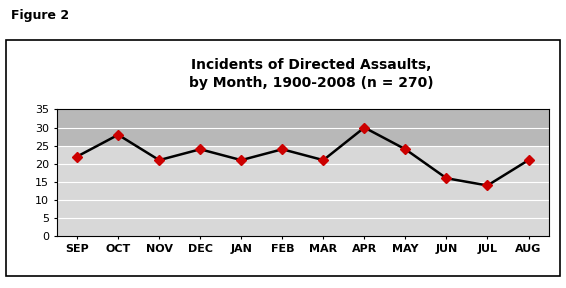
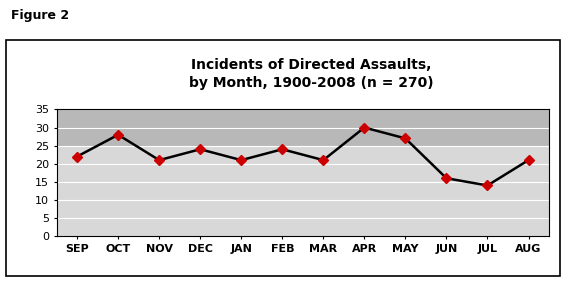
MAY: 24 -> 27
